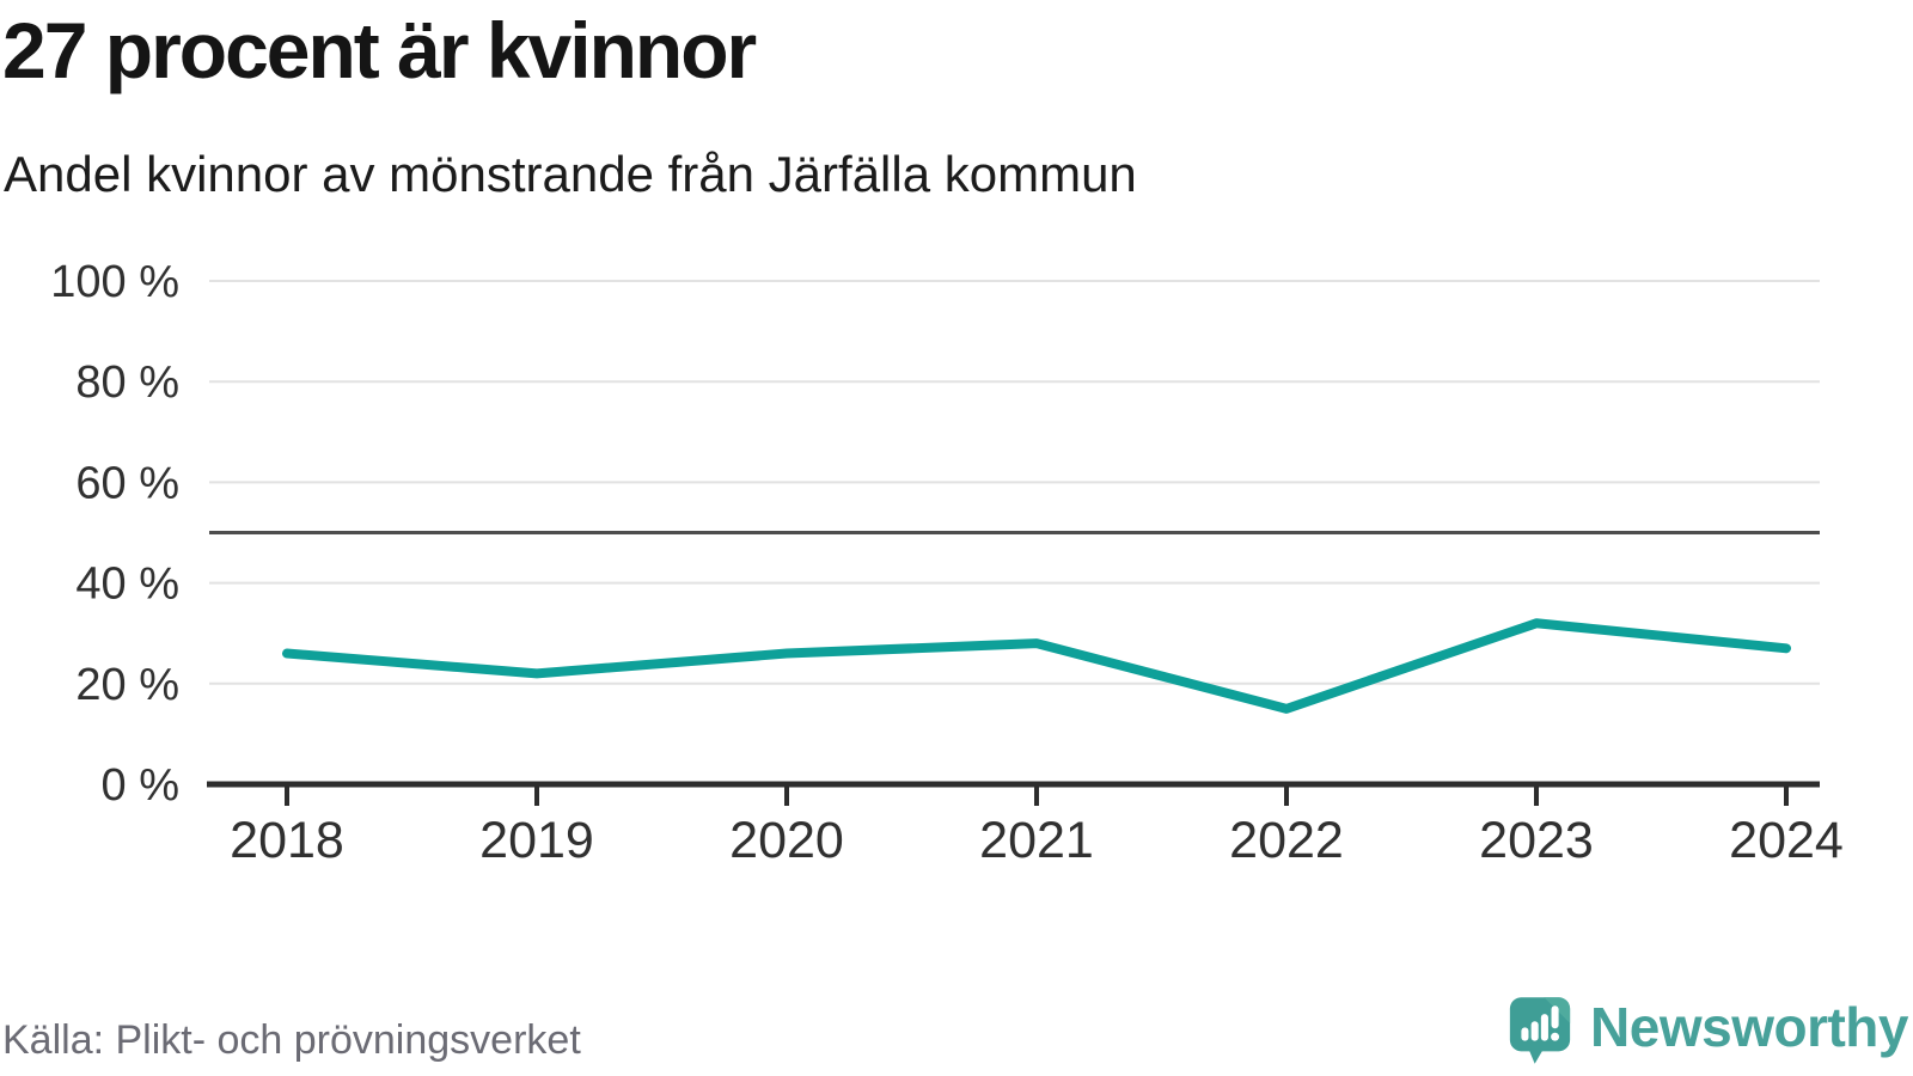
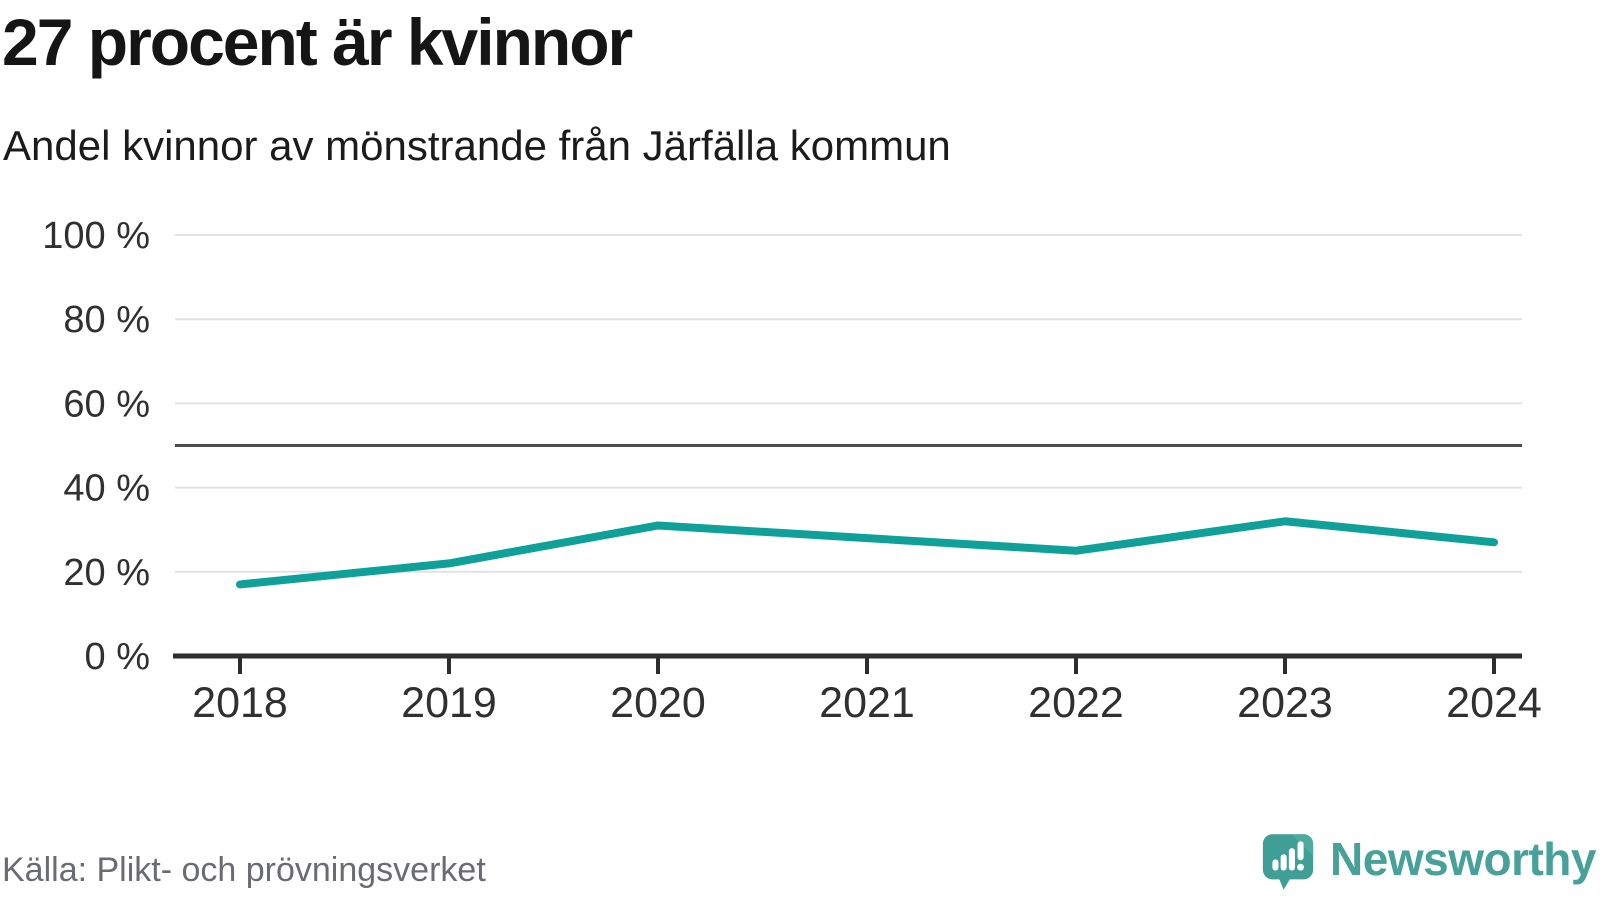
2018: 26% -> 17%
2020: 26% -> 31%
2022: 15% -> 25%
